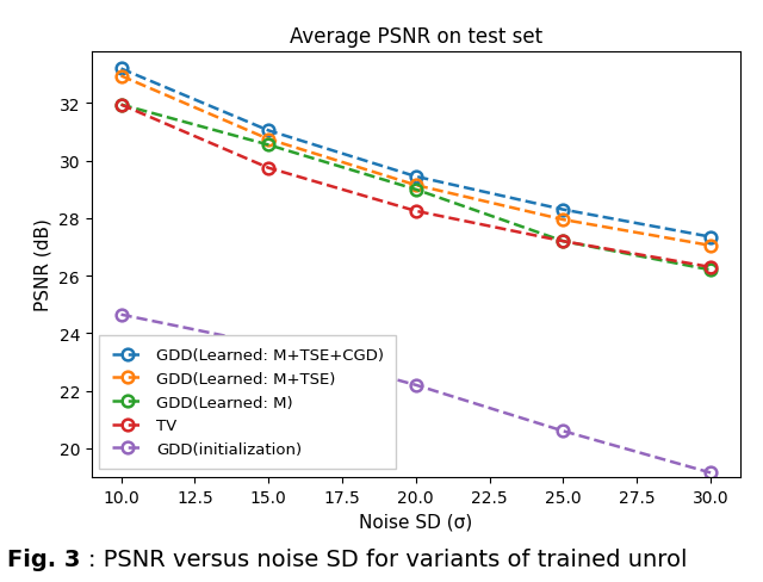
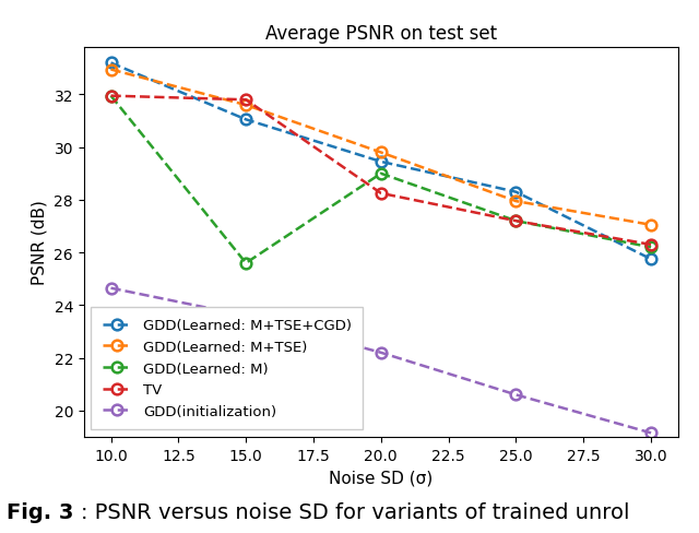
GDD(Learned: M+TSE)/15.0: 30.75 -> 31.60
GDD(Learned: M)/15.0: 30.55 -> 25.60
TV/15.0: 29.75 -> 31.80
GDD(Learned: M+TSE)/20.0: 29.15 -> 29.80
GDD(Learned: M+TSE+CGD)/30.0: 27.35 -> 25.75
